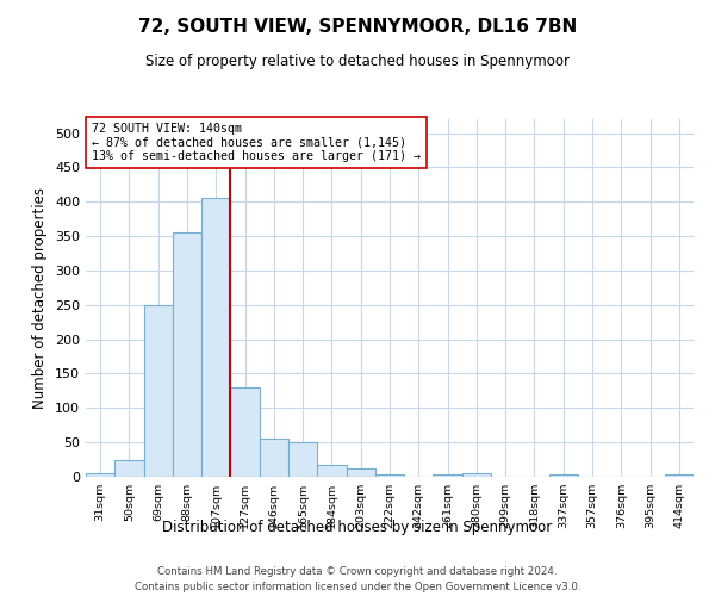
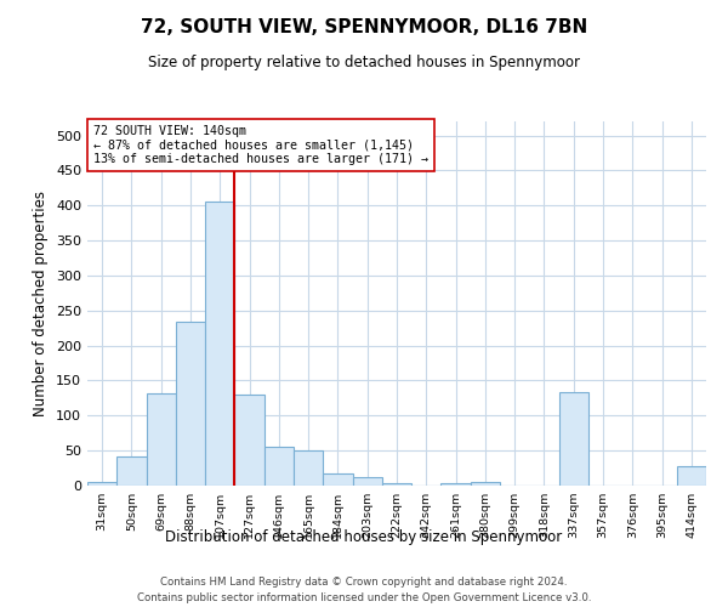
50sqm: 25 -> 42
69sqm: 250 -> 132
88sqm: 355 -> 234
337sqm: 4 -> 134
414sqm: 3 -> 28
